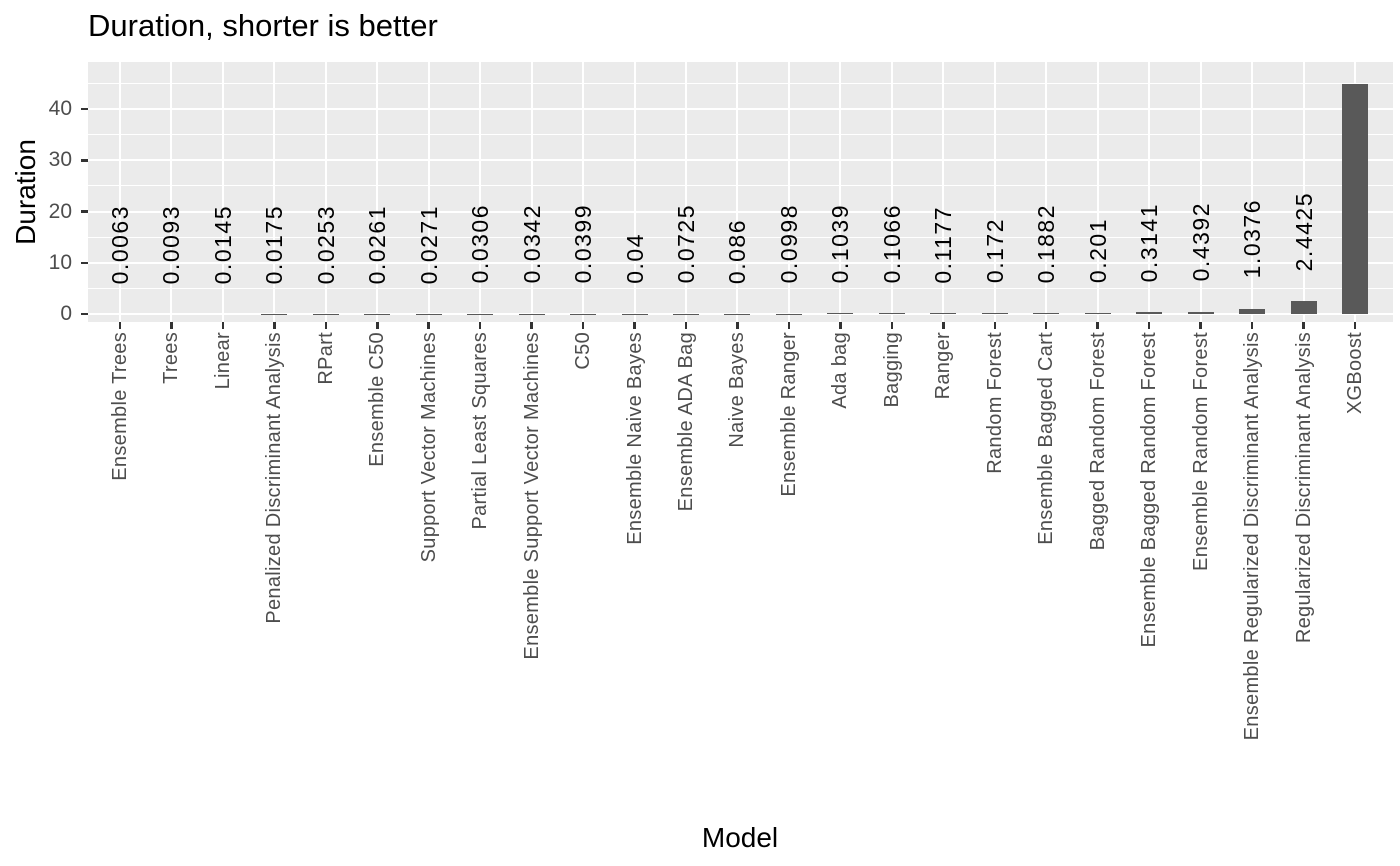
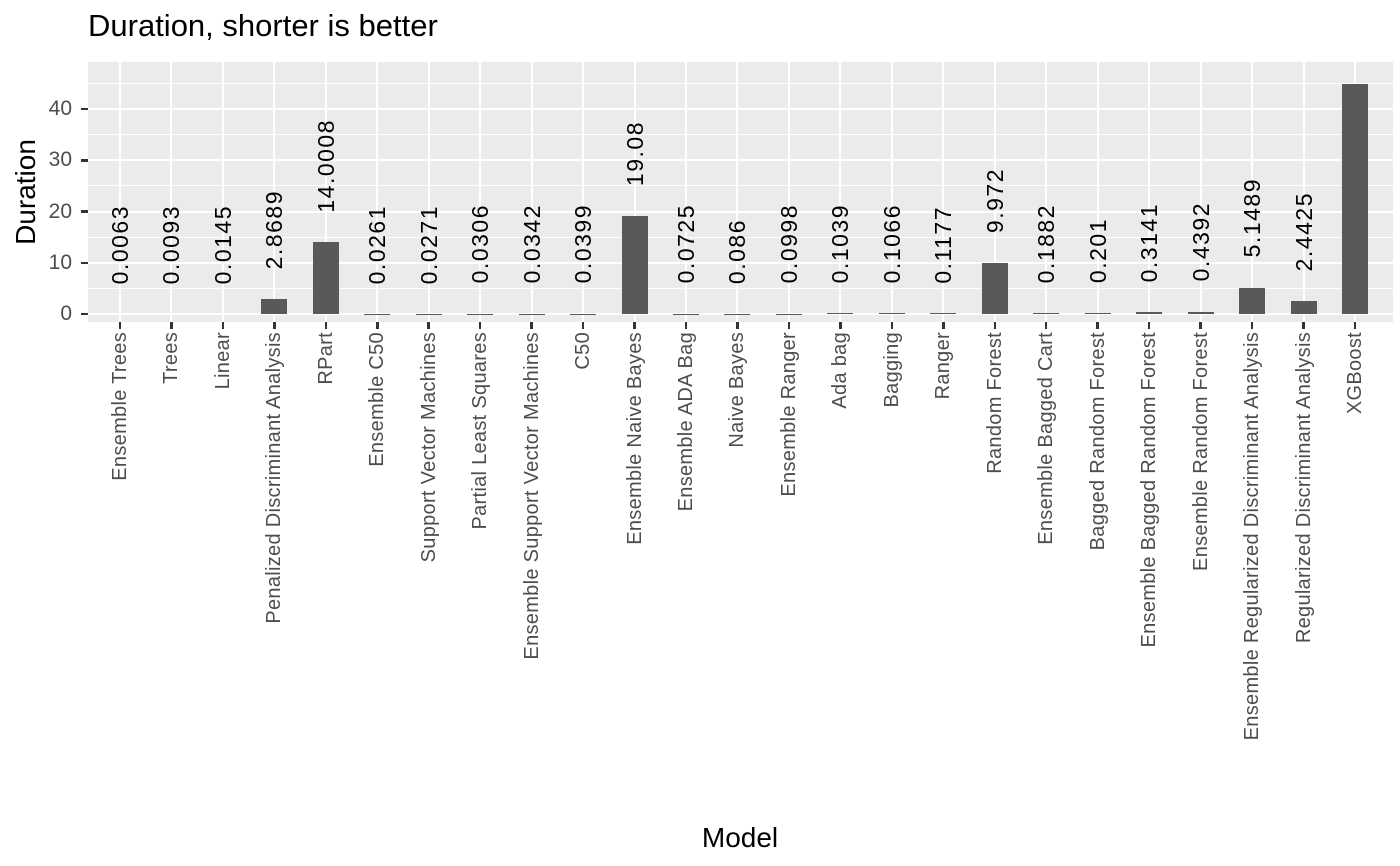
Penalized Discriminant Analysis: 0.0175 -> 2.8689
RPart: 0.0253 -> 14.0008
Ensemble Naive Bayes: 0.04 -> 19.08
Random Forest: 0.172 -> 9.972
Ensemble Regularized Discriminant Analysis: 1.0376 -> 5.1489
